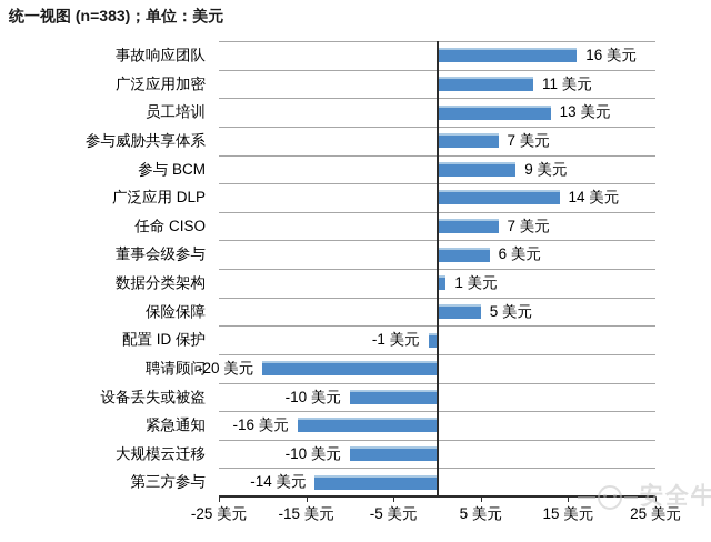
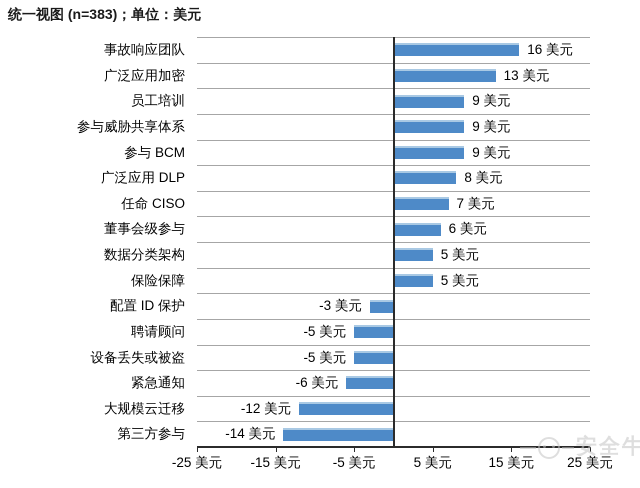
广泛应用加密: 11 -> 13
员工培训: 13 -> 9
参与威胁共享体系: 7 -> 9
广泛应用 DLP: 14 -> 8
数据分类架构: 1 -> 5
配置 ID 保护: -1 -> -3
聘请顾问: -20 -> -5
设备丢失或被盗: -10 -> -5
紧急通知: -16 -> -6
大规模云迁移: -10 -> -12
